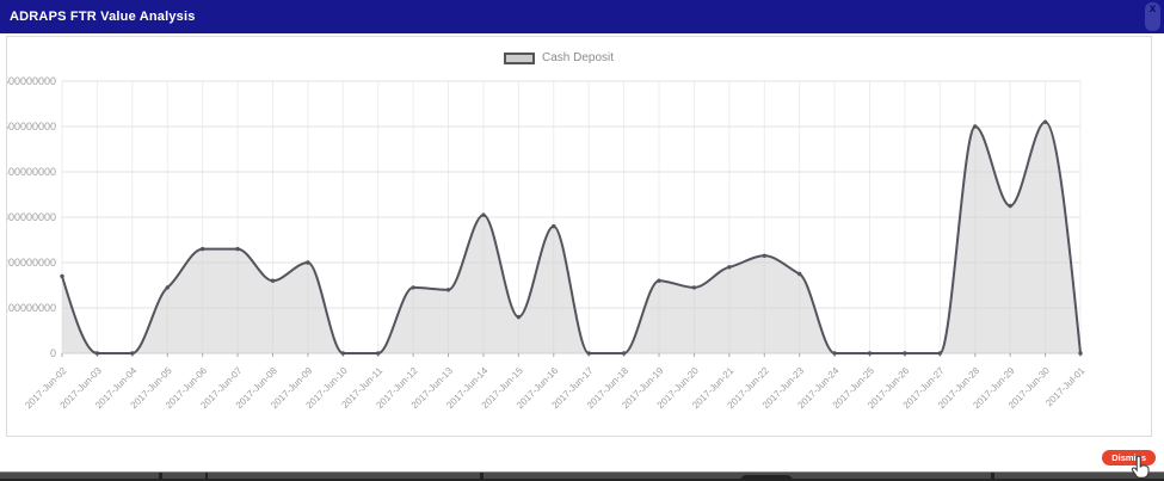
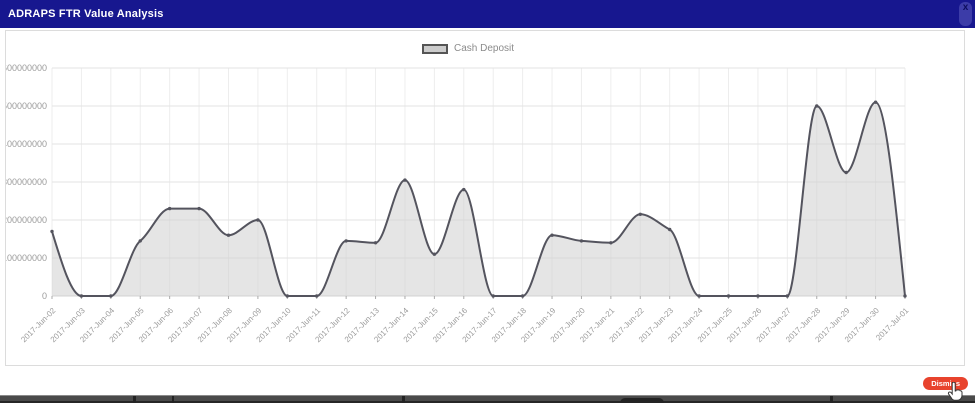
2017-Jun-15: 80000000 -> 110000000
2017-Jun-21: 190000000 -> 140000000
